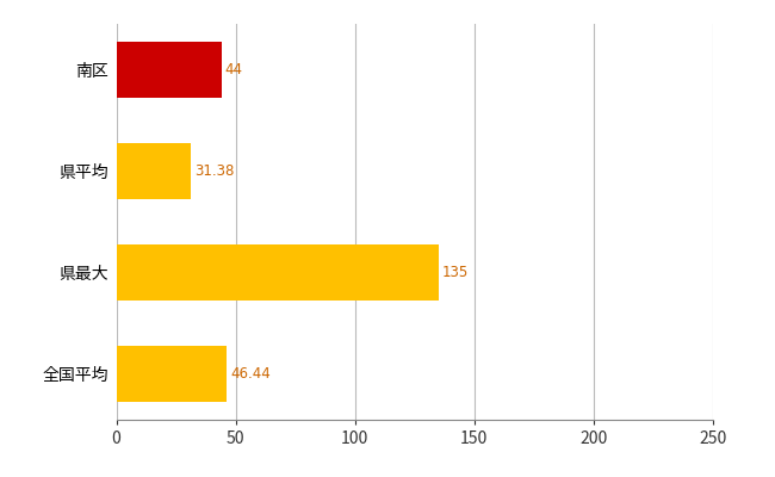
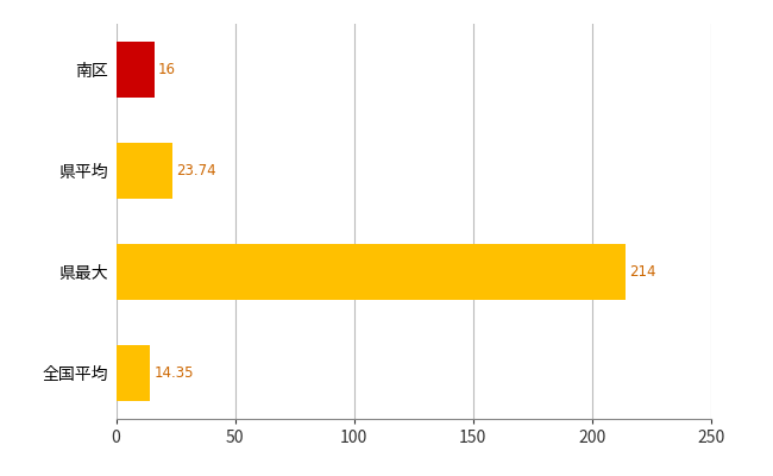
南区: 44 -> 16
県平均: 31.38 -> 23.74
県最大: 135 -> 214
全国平均: 46.44 -> 14.35
